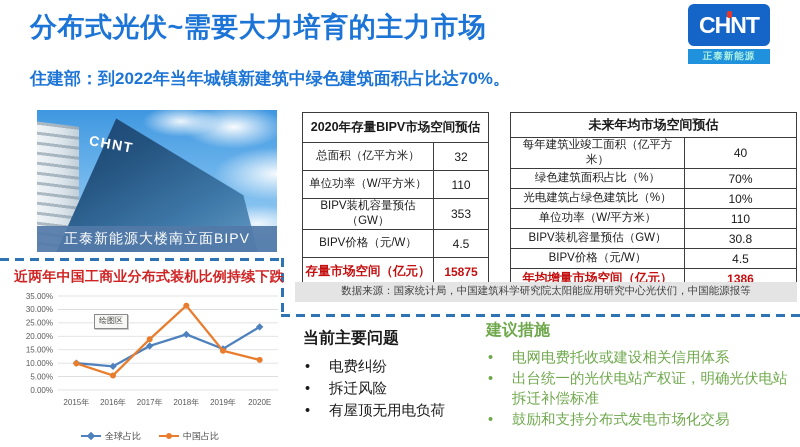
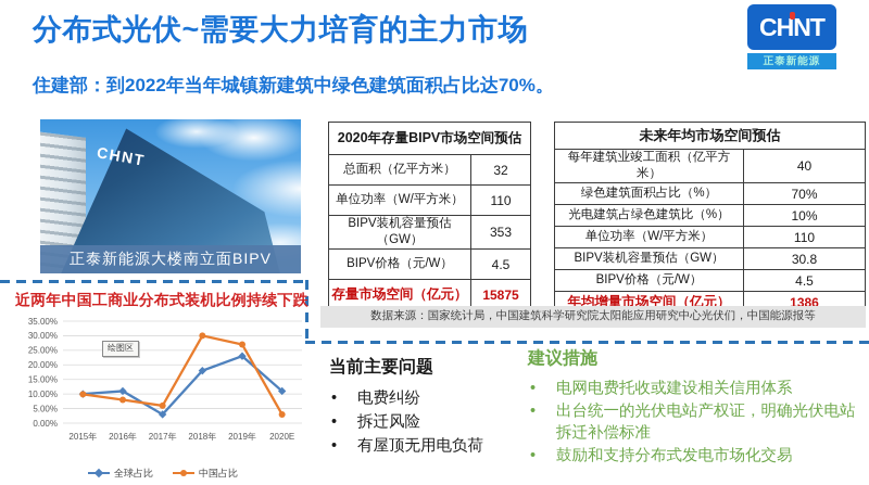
全球占比/2016年: 9% -> 11%
中国占比/2016年: 5% -> 8%
全球占比/2017年: 16% -> 3%
中国占比/2017年: 19% -> 6%
全球占比/2018年: 21% -> 18%
中国占比/2018年: 31% -> 30%
全球占比/2019年: 15% -> 23%
中国占比/2019年: 15% -> 27%
全球占比/2020E: 24% -> 11%
中国占比/2020E: 11% -> 3%
